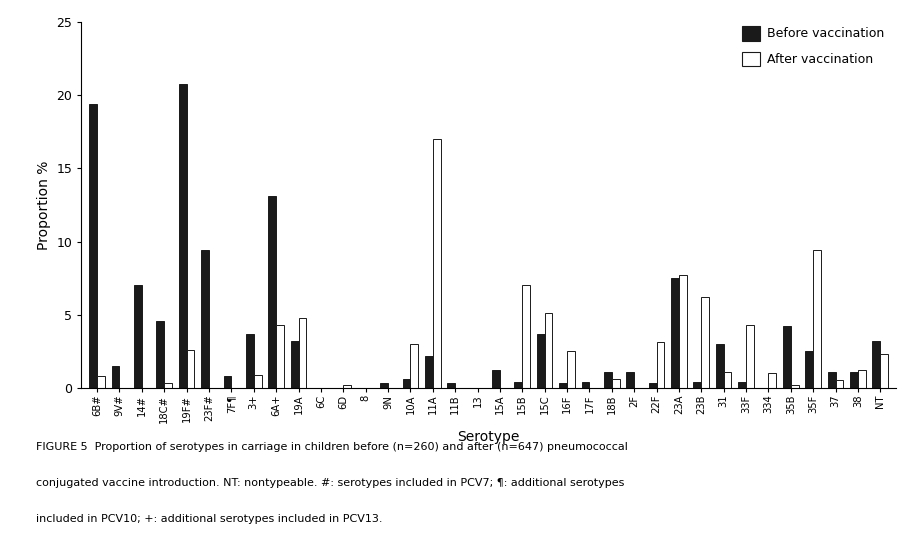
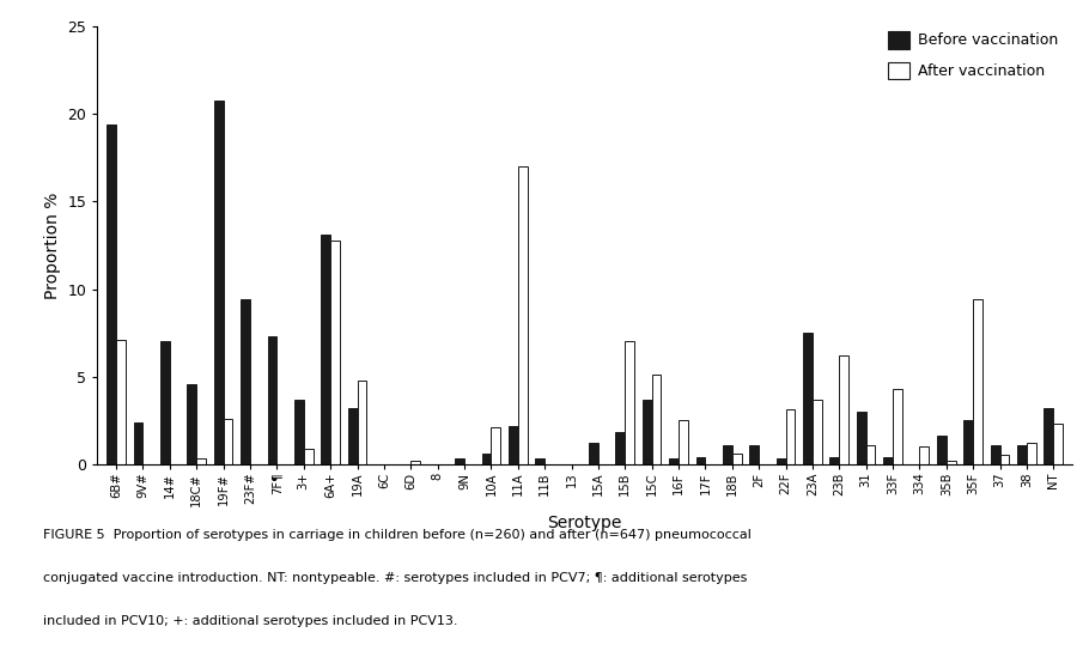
After vaccination/6B#: 0.8 -> 7.1
Before vaccination/9V#: 1.5 -> 2.4
Before vaccination/7F¶: 0.8 -> 7.3
After vaccination/6A+: 4.3 -> 12.8
After vaccination/10A: 3.0 -> 2.1
Before vaccination/15B: 0.4 -> 1.8
After vaccination/23A: 7.7 -> 3.7
Before vaccination/35B: 4.2 -> 1.6
